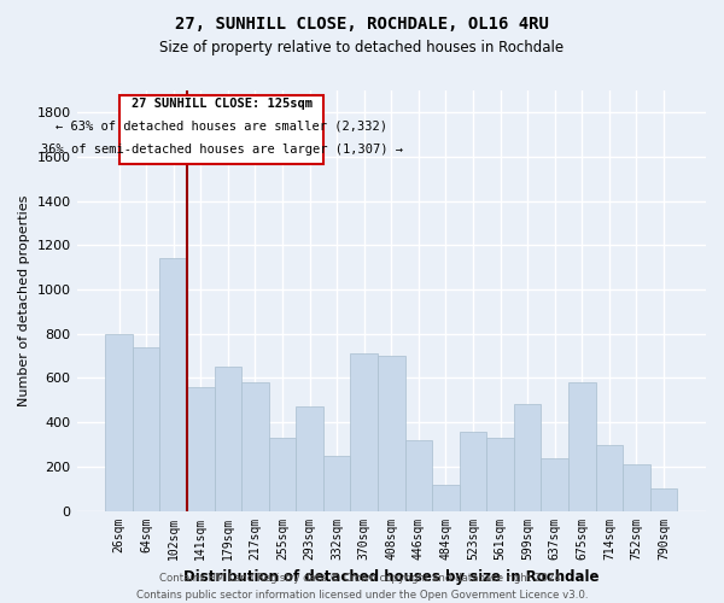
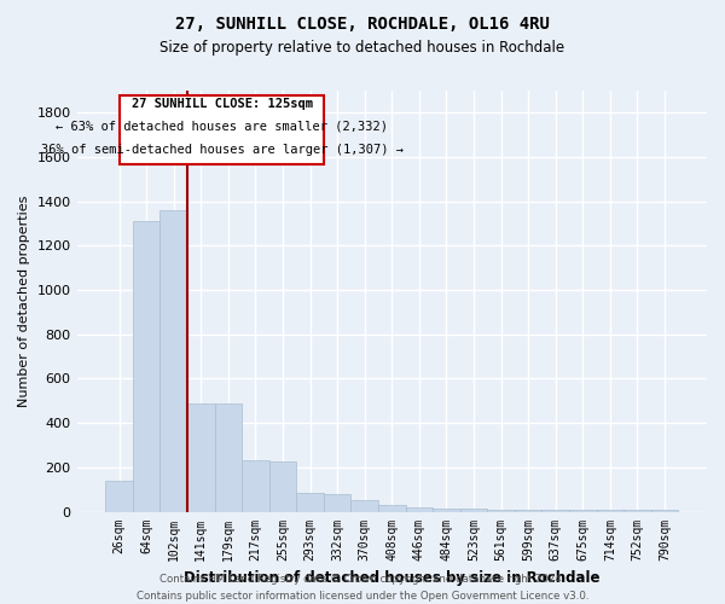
26sqm: 800 -> 140
64sqm: 740 -> 1310
102sqm: 1140 -> 1360
141sqm: 560 -> 490
179sqm: 650 -> 490
217sqm: 580 -> 230
255sqm: 330 -> 220
293sqm: 470 -> 80
332sqm: 250 -> 80
370sqm: 710 -> 50
408sqm: 700 -> 30
446sqm: 320 -> 20
484sqm: 120 -> 20
523sqm: 360 -> 20
561sqm: 330 -> 10
599sqm: 480 -> 10
637sqm: 240 -> 10
675sqm: 580 -> 10
714sqm: 300 -> 10
752sqm: 210 -> 10
790sqm: 100 -> 10
